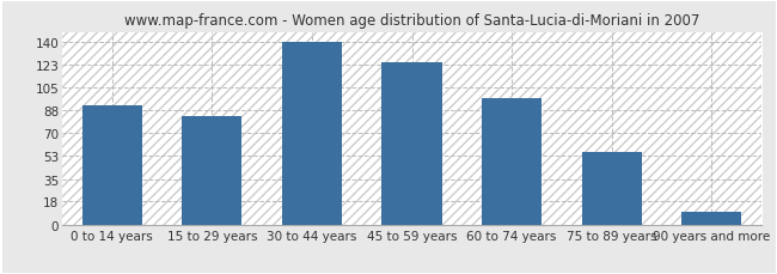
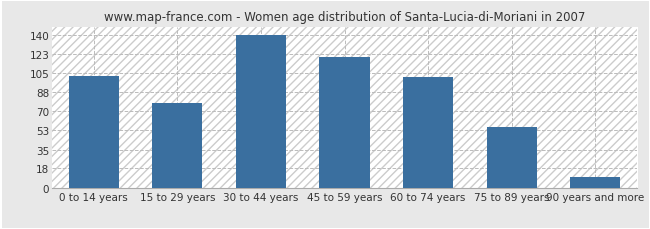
0 to 14 years: 92 -> 103
15 to 29 years: 83 -> 78
45 to 59 years: 125 -> 120
60 to 74 years: 97 -> 102
